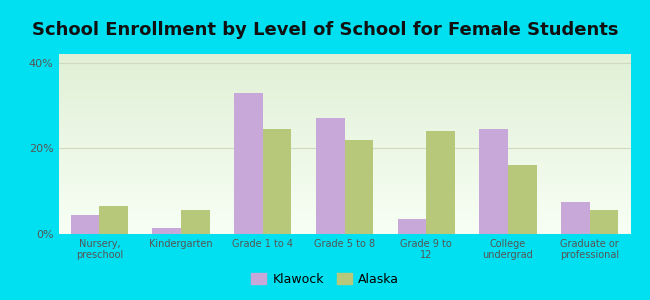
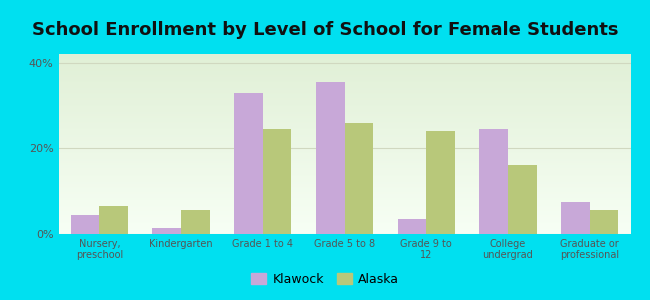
Klawock/Grade 5 to 8: 27.0% -> 35.5%
Alaska/Grade 5 to 8: 22.0% -> 26.0%
